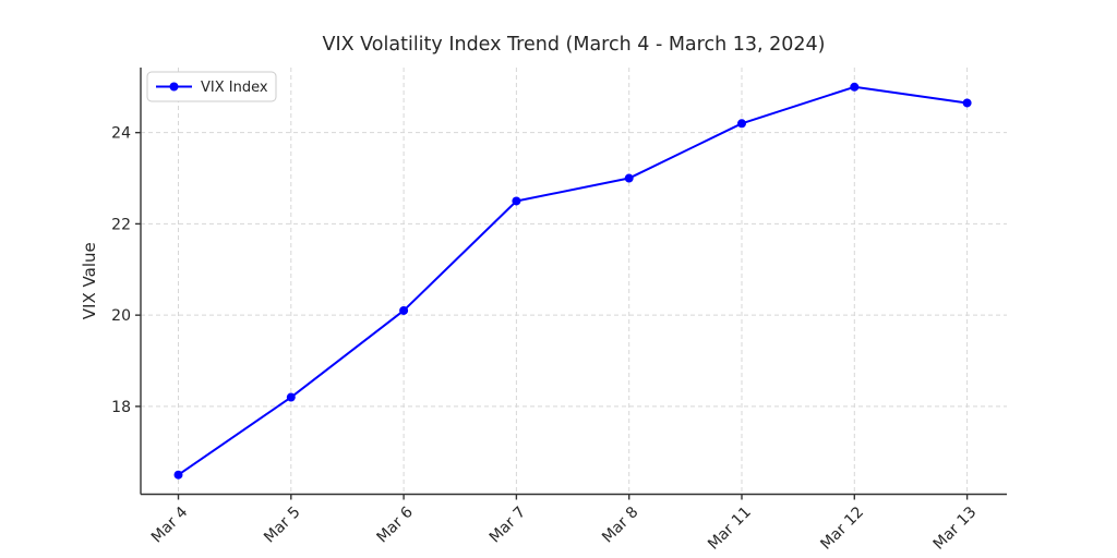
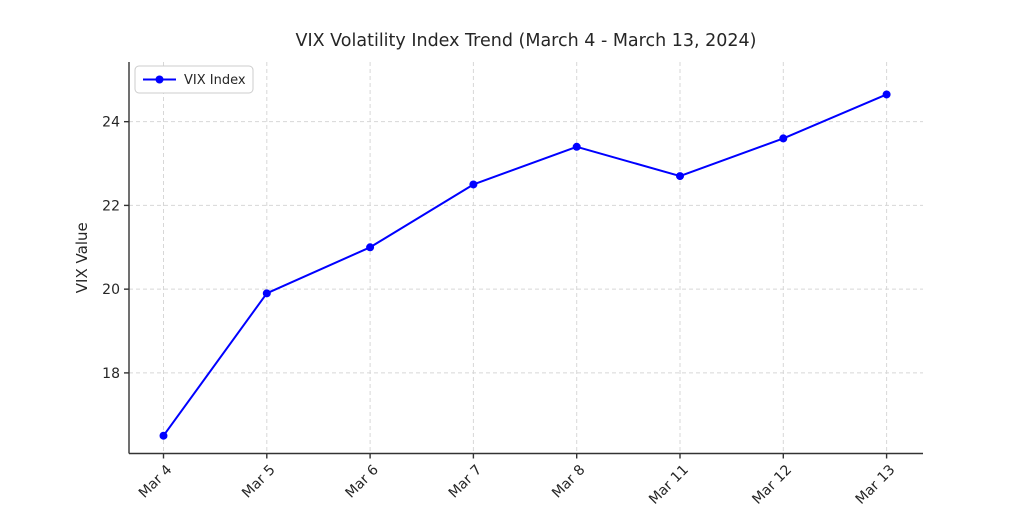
Mar 5: 18.2 -> 19.9
Mar 6: 20.1 -> 21.0
Mar 8: 23.0 -> 23.4
Mar 11: 24.2 -> 22.7
Mar 12: 25.0 -> 23.6
